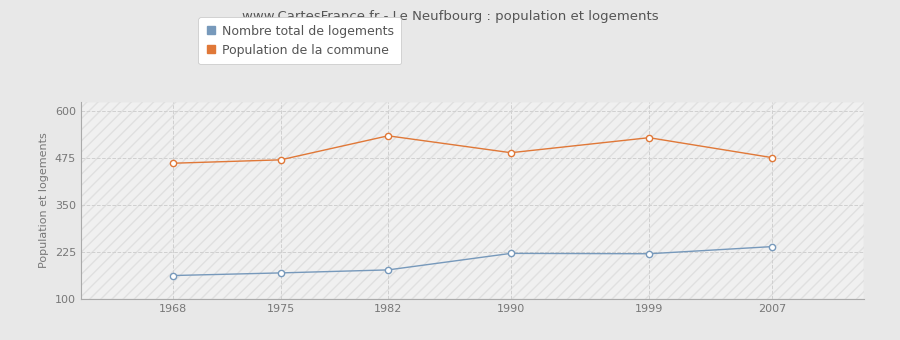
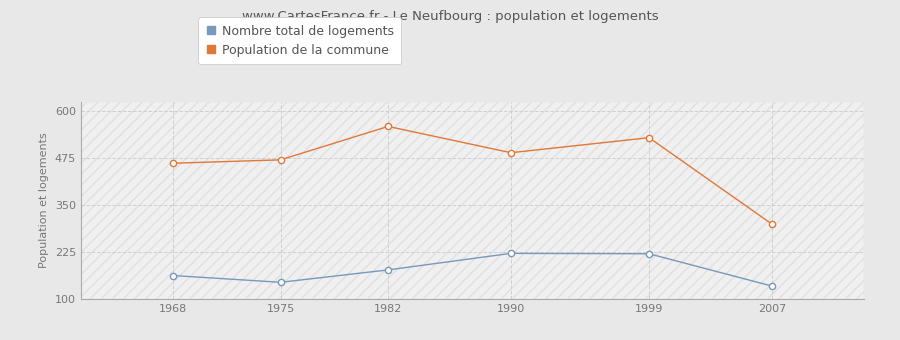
Nombre total de logements/1975: 170 -> 145
Population de la commune/1982: 535 -> 560
Nombre total de logements/2007: 240 -> 135
Population de la commune/2007: 477 -> 300
